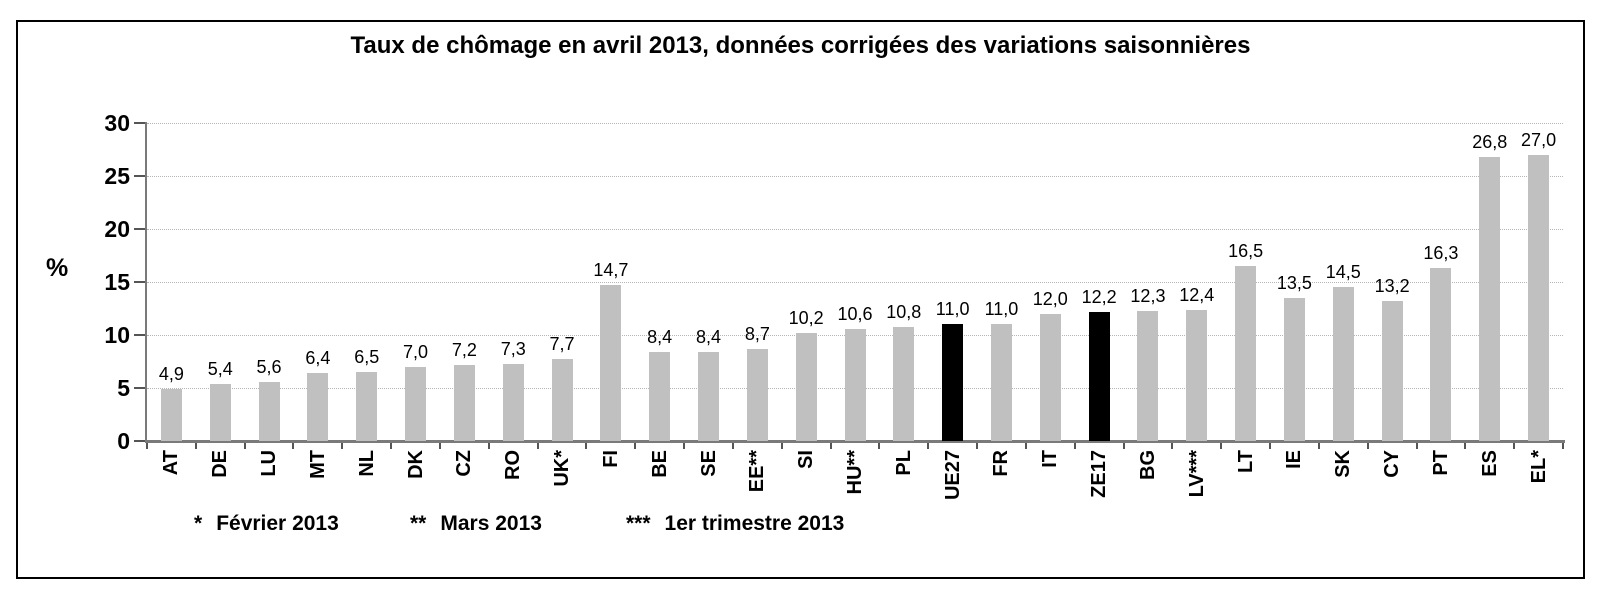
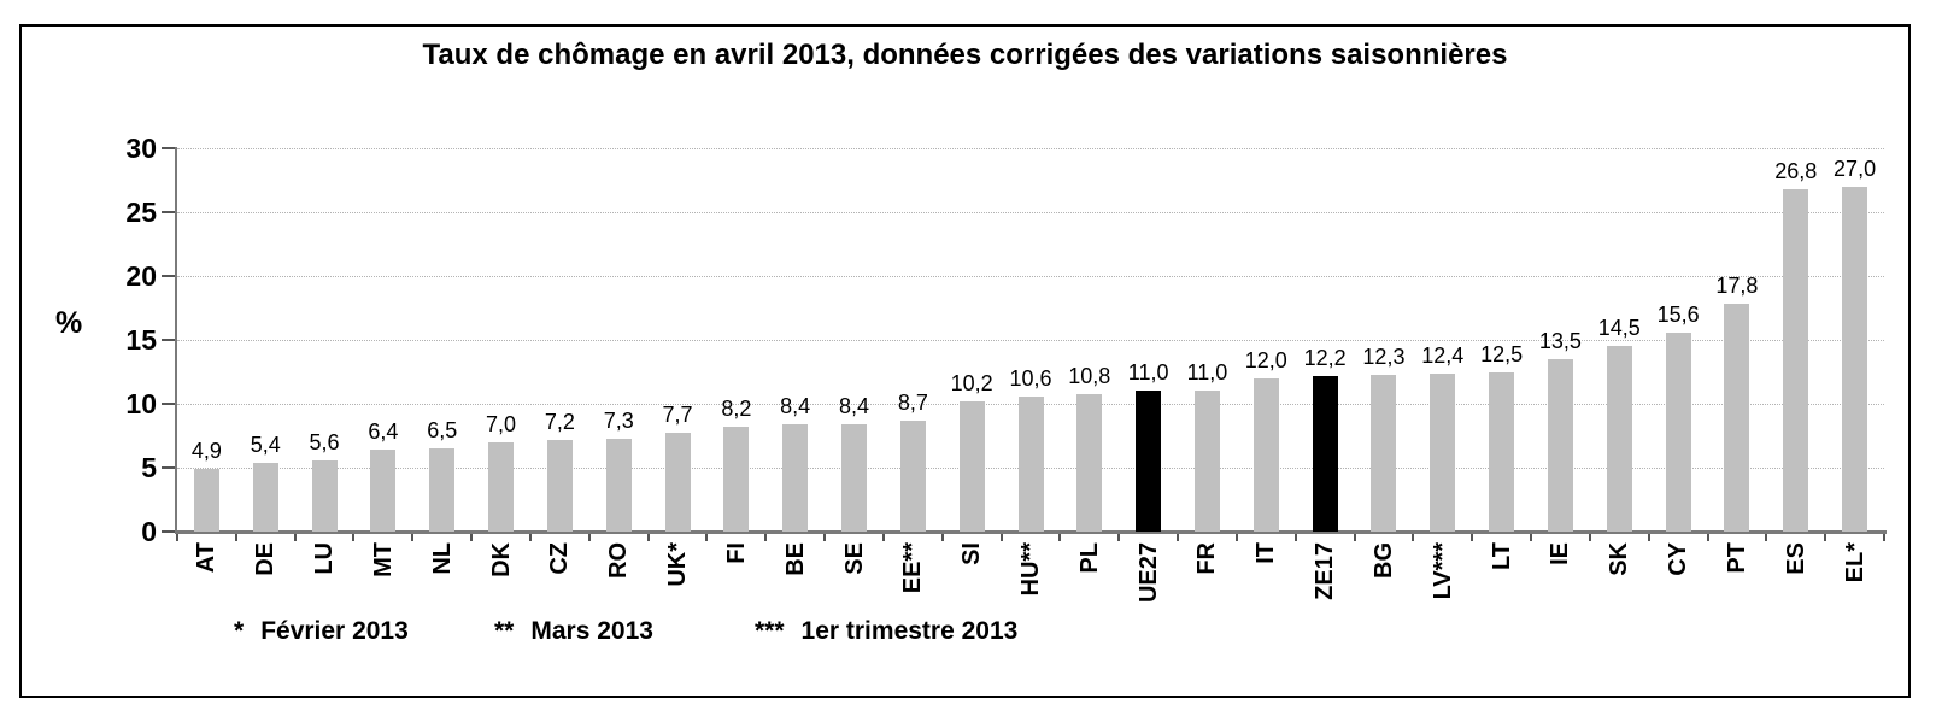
FI: 14,7 -> 8,2
LT: 16,5 -> 12,5
CY: 13,2 -> 15,6
PT: 16,3 -> 17,8
